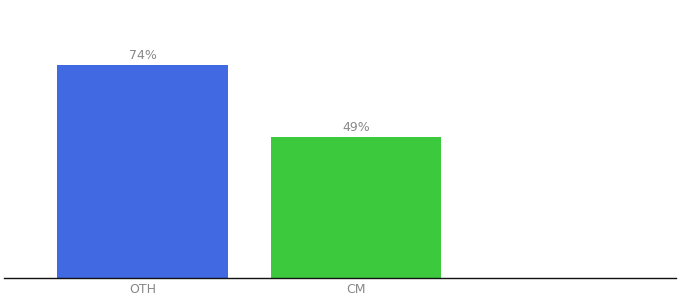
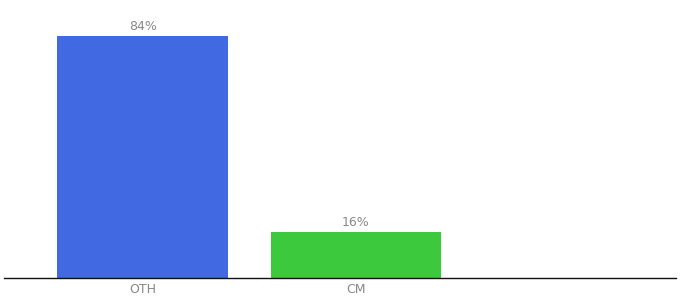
OTH: 74% -> 84%
CM: 49% -> 16%
